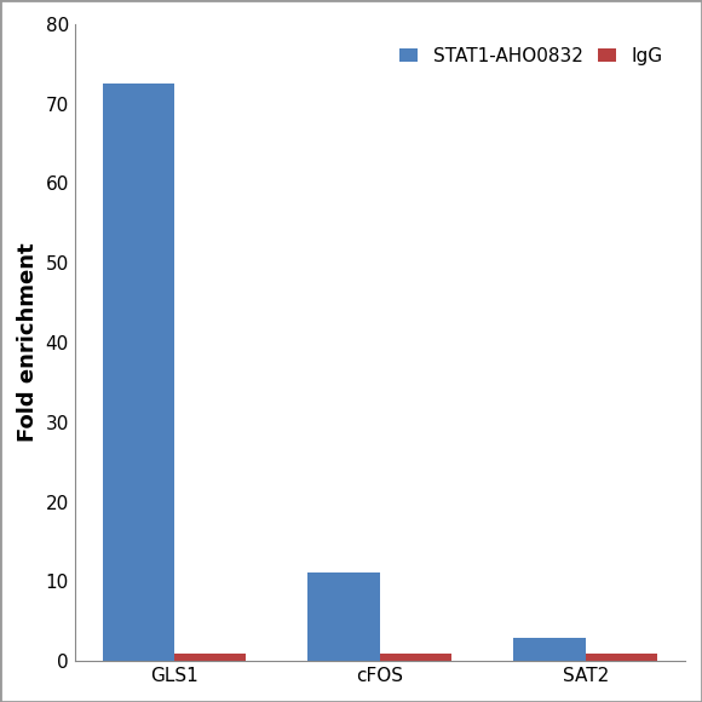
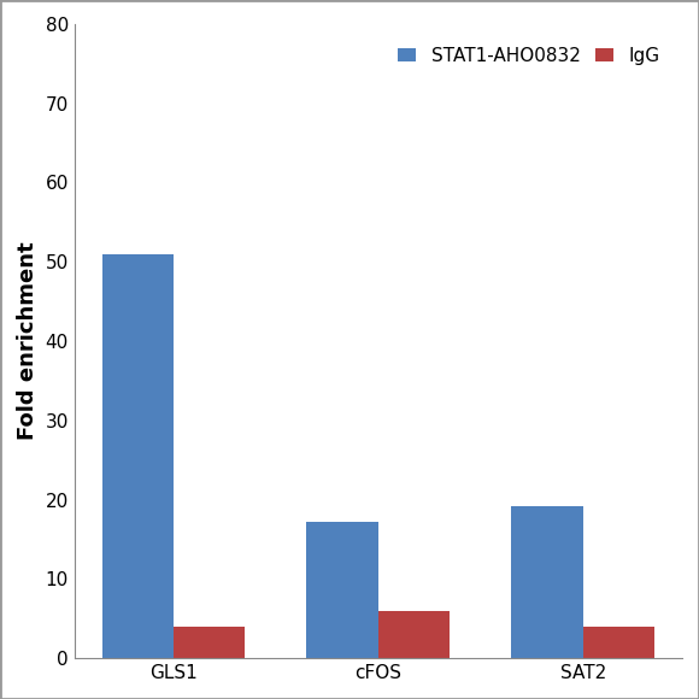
STAT1-AHO0832/GLS1: 72.5 -> 51.0
IgG/GLS1: 1 -> 4
STAT1-AHO0832/cFOS: 11.2 -> 17.2
IgG/cFOS: 1 -> 6
STAT1-AHO0832/SAT2: 3.0 -> 19.2
IgG/SAT2: 1 -> 4
